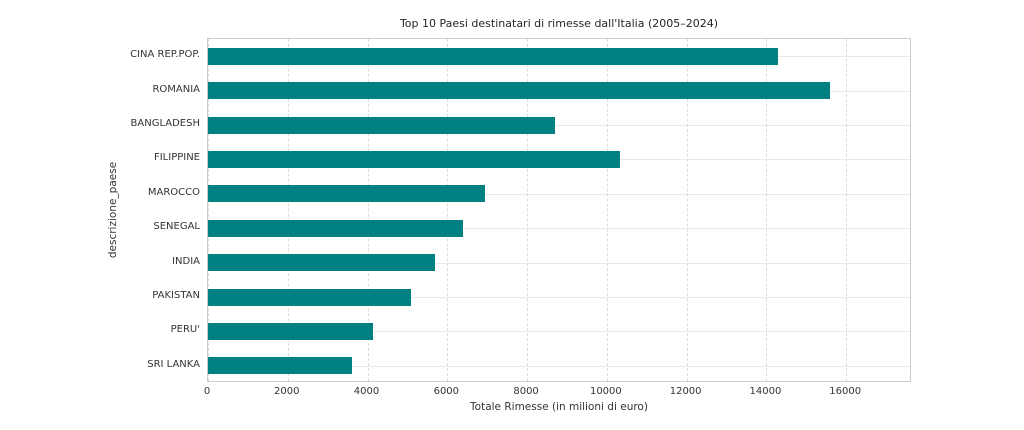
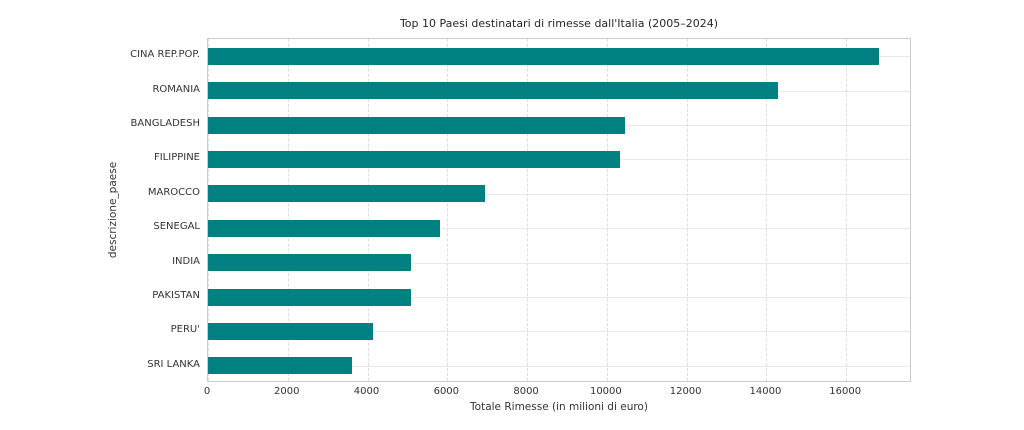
CINA REP.POP.: 14300 -> 16800
ROMANIA: 15600 -> 14300
BANGLADESH: 8700 -> 10400
SENEGAL: 6400 -> 5800
INDIA: 5700 -> 5100
